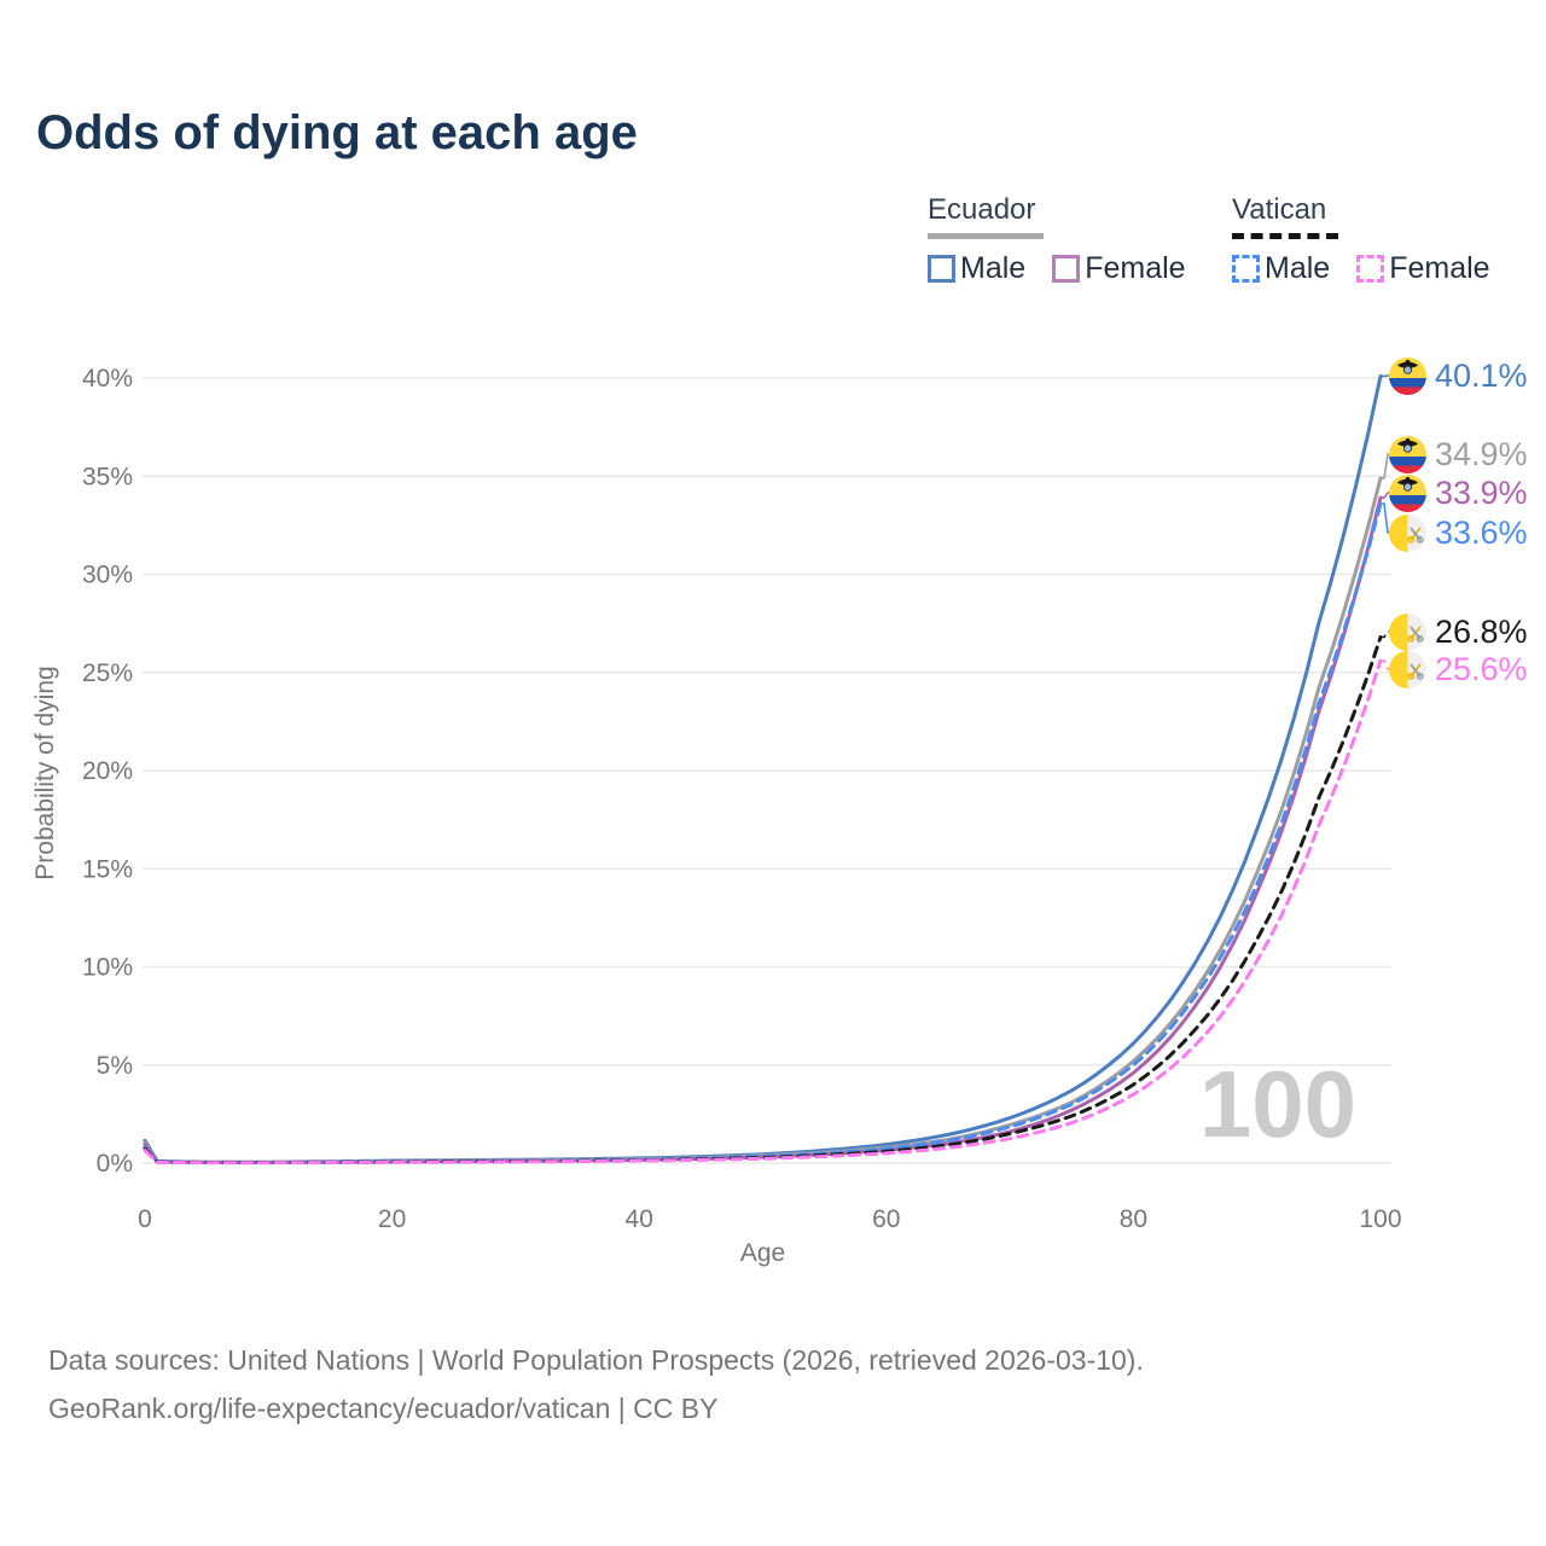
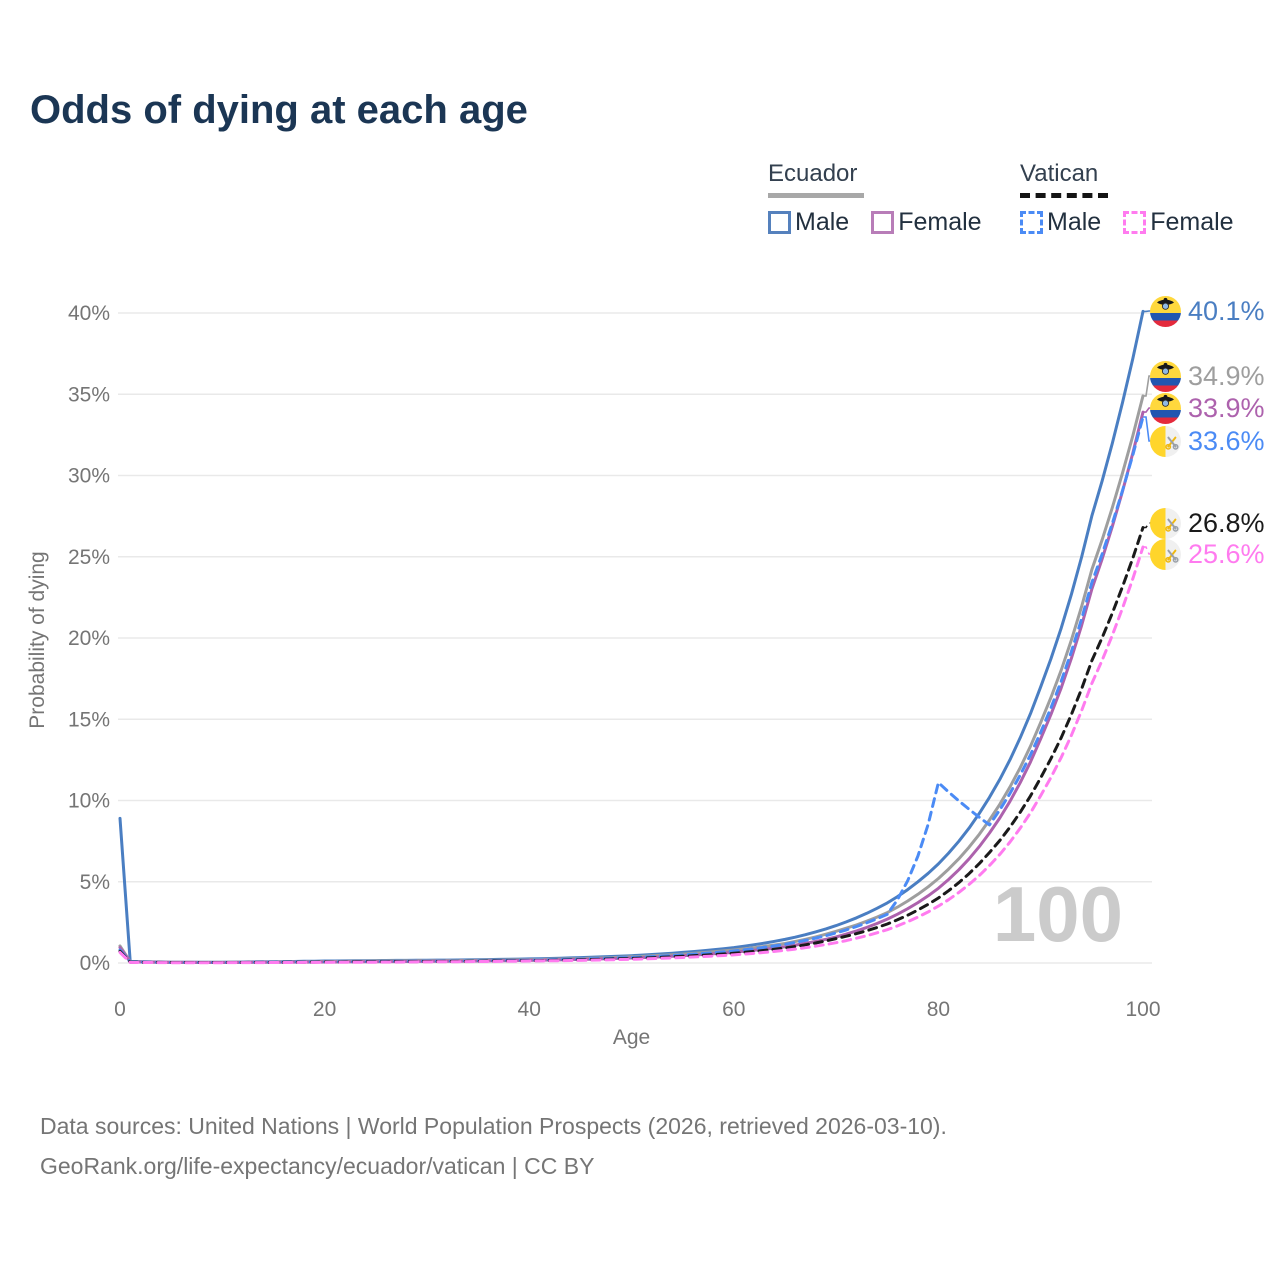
Ecuador Male/0: 1.1% -> 8.9%
Vatican Male/80: 5.0% -> 11.1%
